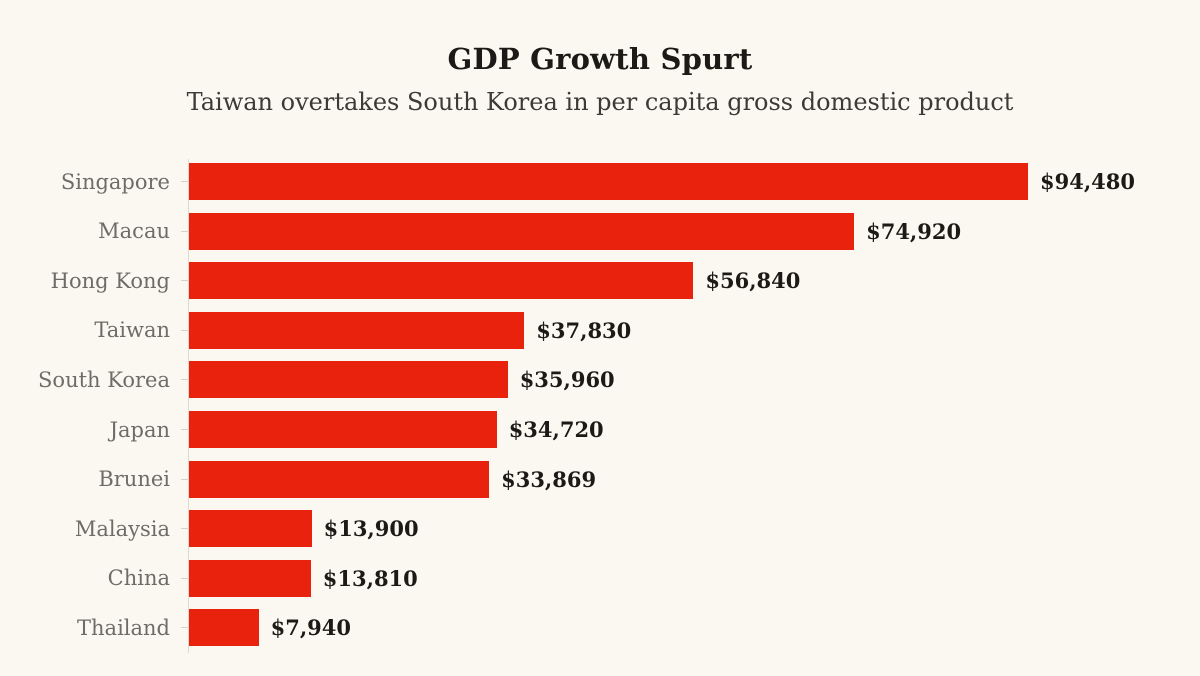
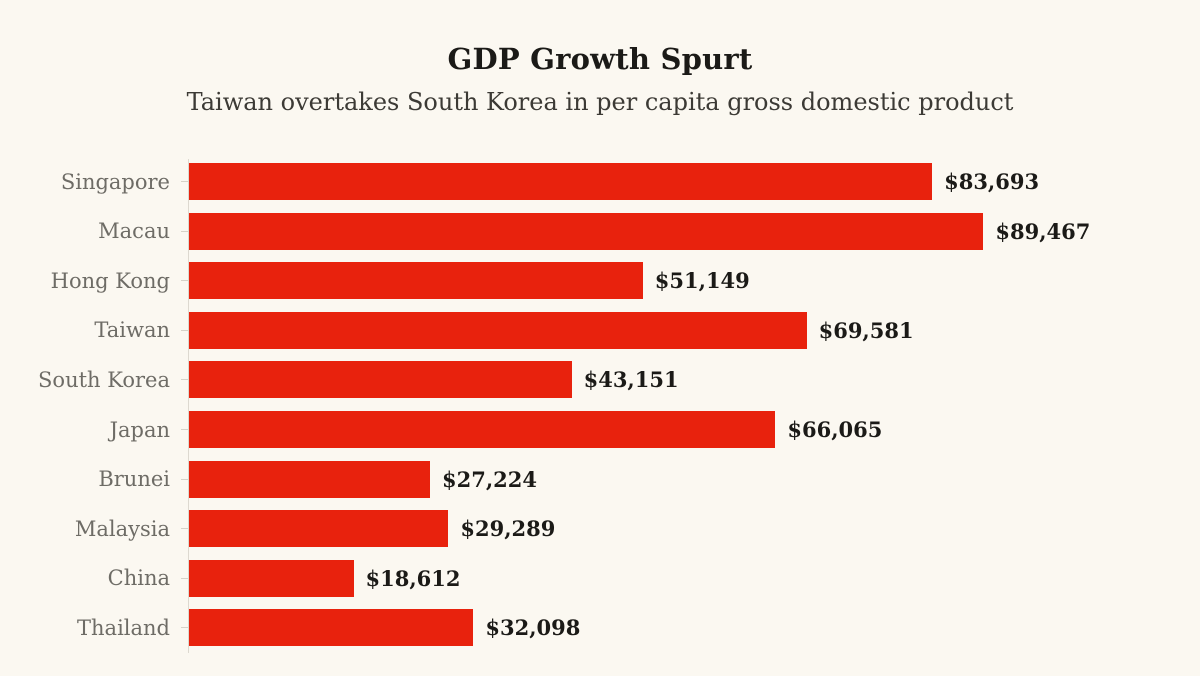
Singapore: $94,480 -> $83,693
Macau: $74,920 -> $89,467
Hong Kong: $56,840 -> $51,149
Taiwan: $37,830 -> $69,581
South Korea: $35,960 -> $43,151
Japan: $34,720 -> $66,065
Brunei: $33,869 -> $27,224
Malaysia: $13,900 -> $29,289
China: $13,810 -> $18,612
Thailand: $7,940 -> $32,098
